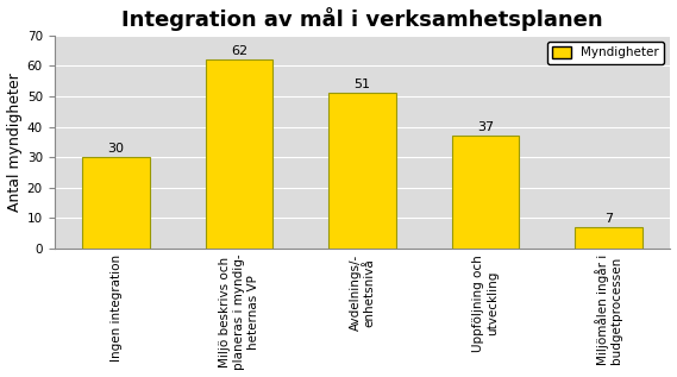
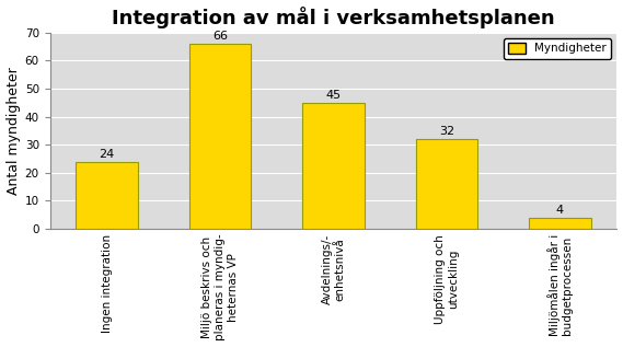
Ingen integration: 30 -> 24
Miljö beskrivs och planeras i myndig- heternas VP: 62 -> 66
Avdelnings/- enhetsnivå: 51 -> 45
Uppföljning och utveckling: 37 -> 32
Miljömålen ingår i budgetprocessen: 7 -> 4
